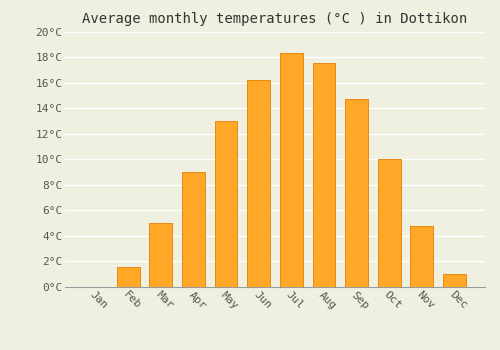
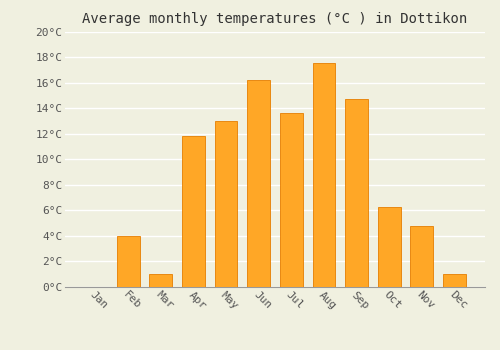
Feb: 1.6°C -> 4.0°C
Mar: 5.0°C -> 1.0°C
Apr: 9.0°C -> 11.8°C
Jul: 18.3°C -> 13.6°C
Oct: 10.0°C -> 6.3°C
